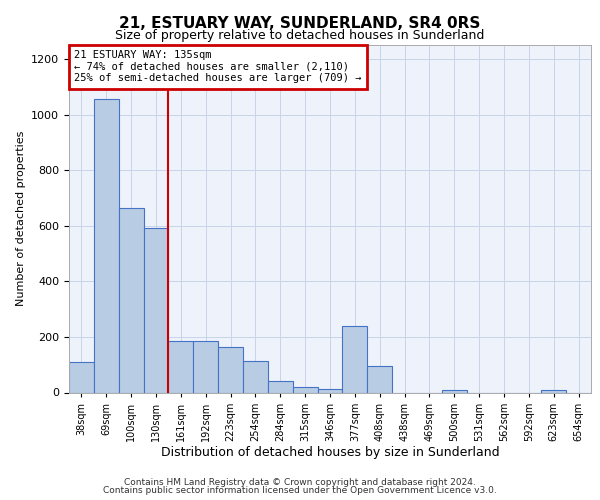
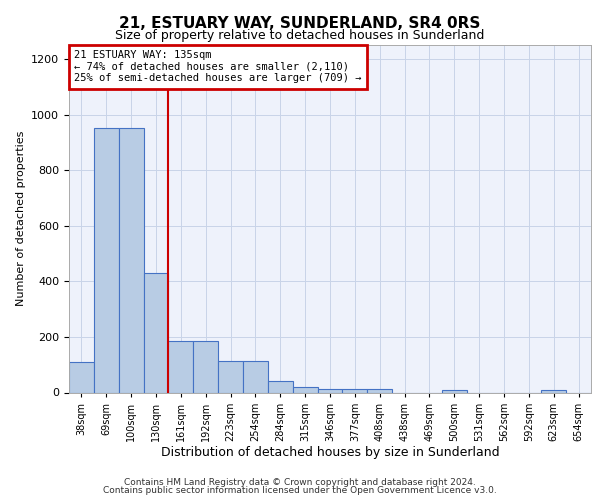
69sqm: 1055 -> 950
100sqm: 665 -> 950
130sqm: 590 -> 430
223sqm: 165 -> 115
377sqm: 240 -> 12
408sqm: 95 -> 12
